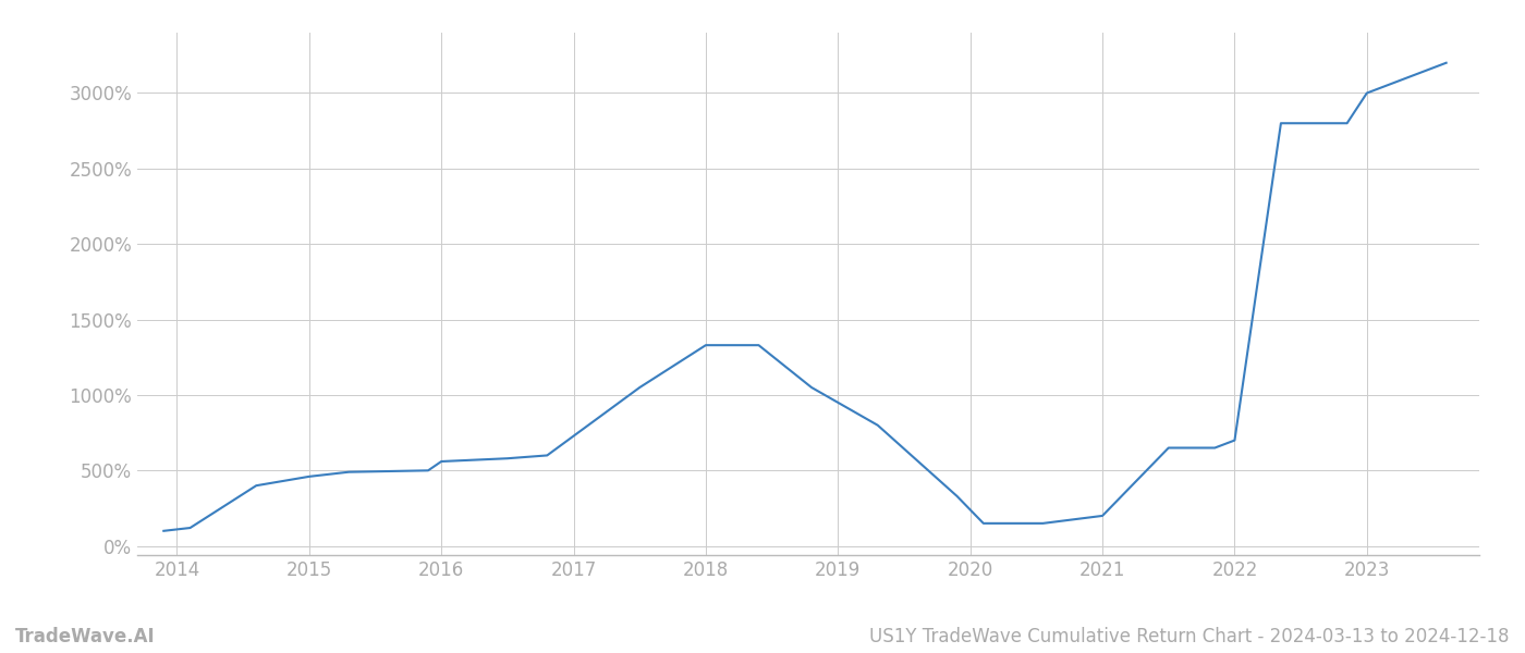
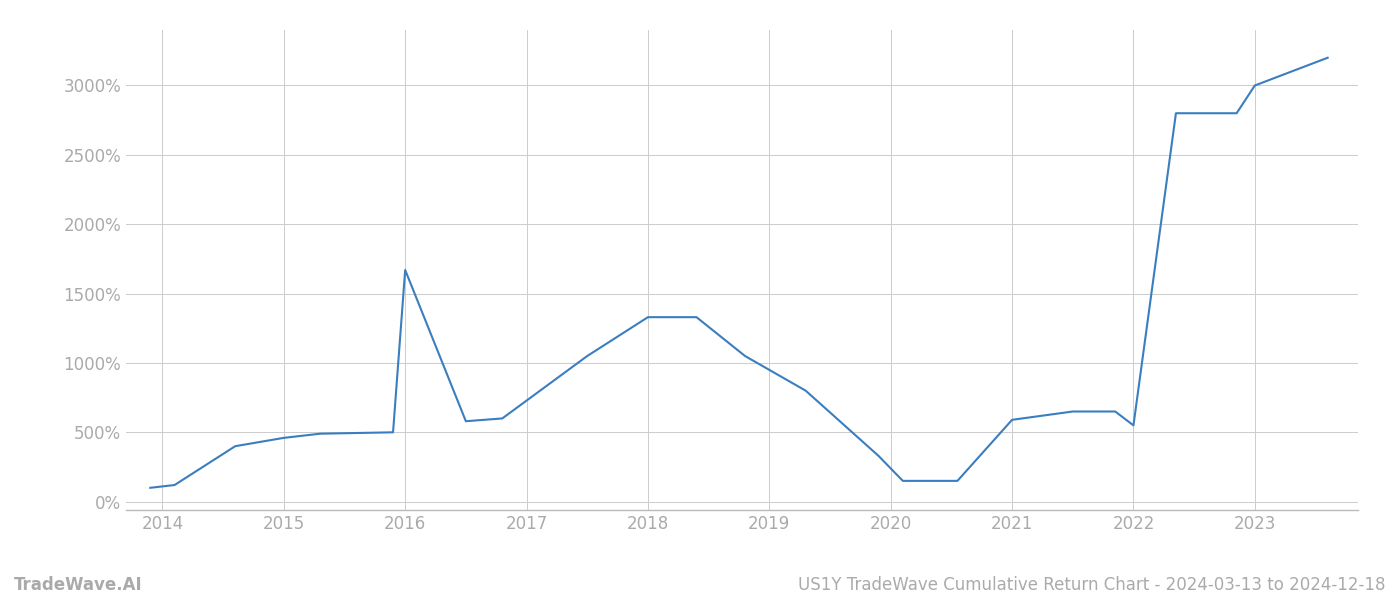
2016: 560% -> 1670%
2021: 200% -> 590%
2022: 700% -> 550%
